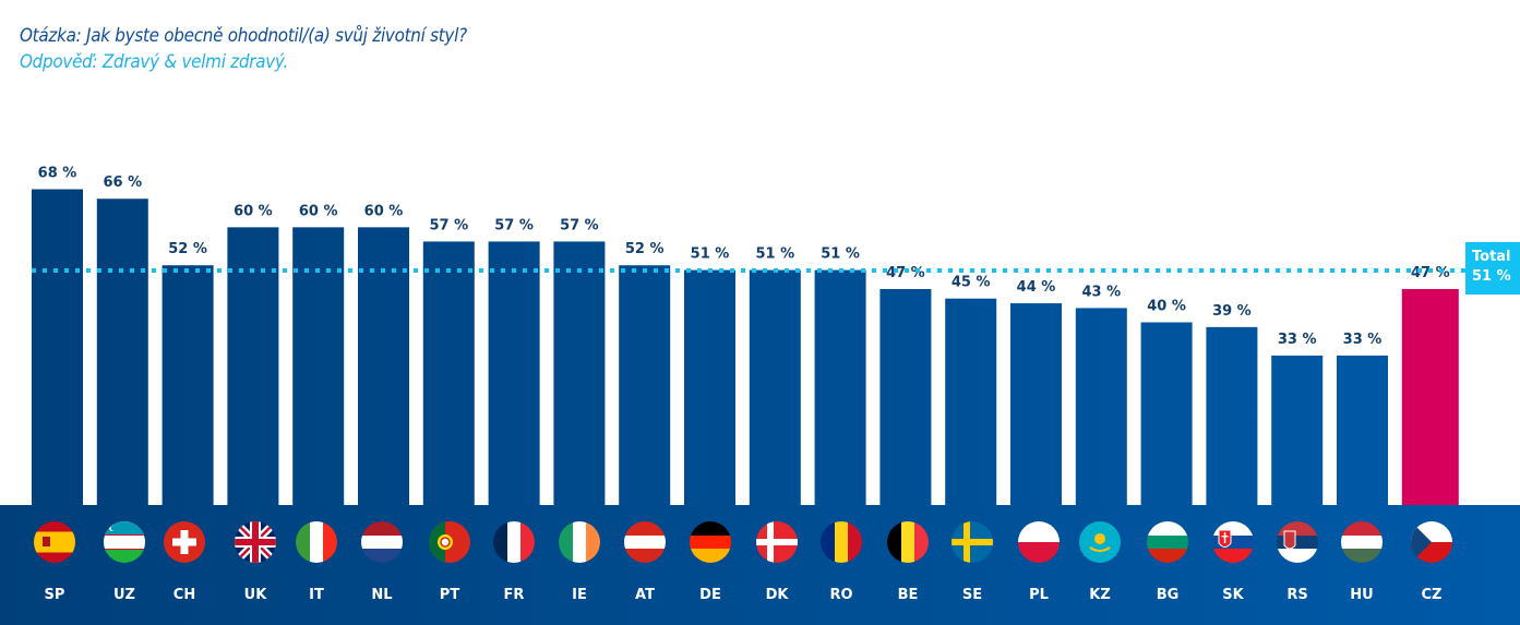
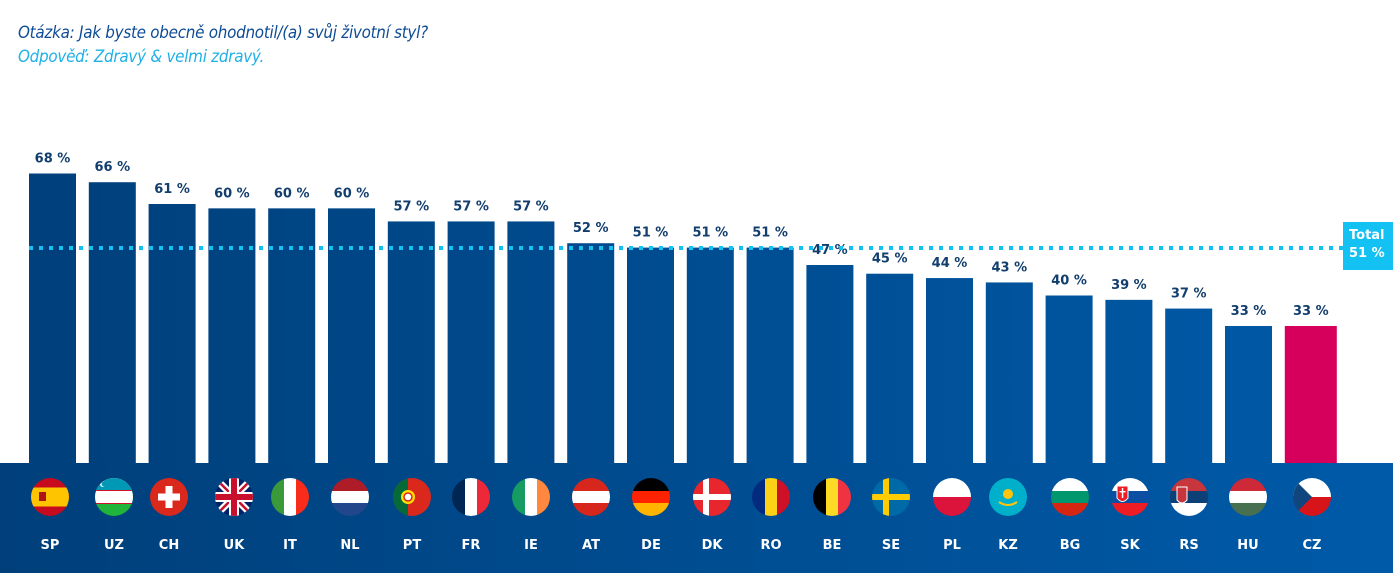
CH: 52 -> 61
RS: 33 -> 37
CZ: 47 -> 33
